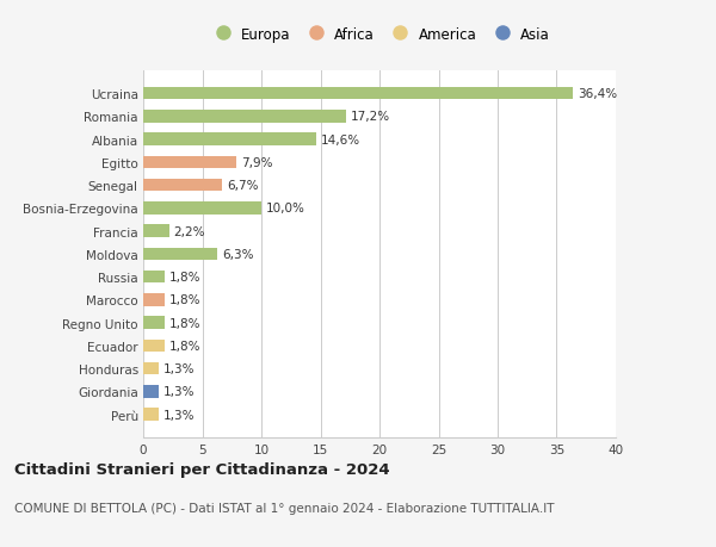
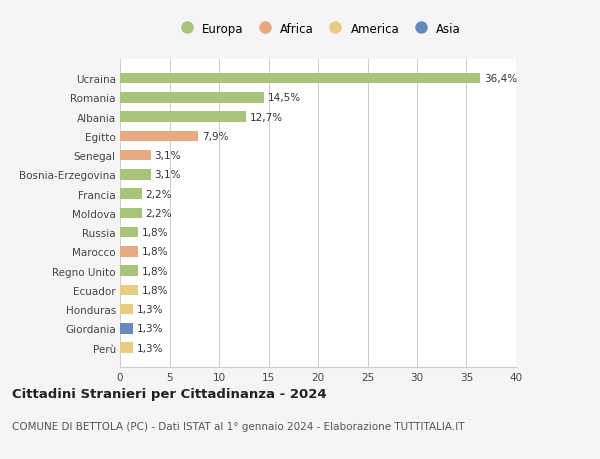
Romania: 17,2% -> 14,5%
Albania: 14,6% -> 12,7%
Senegal: 6,7% -> 3,1%
Bosnia-Erzegovina: 10,0% -> 3,1%
Moldova: 6,3% -> 2,2%
